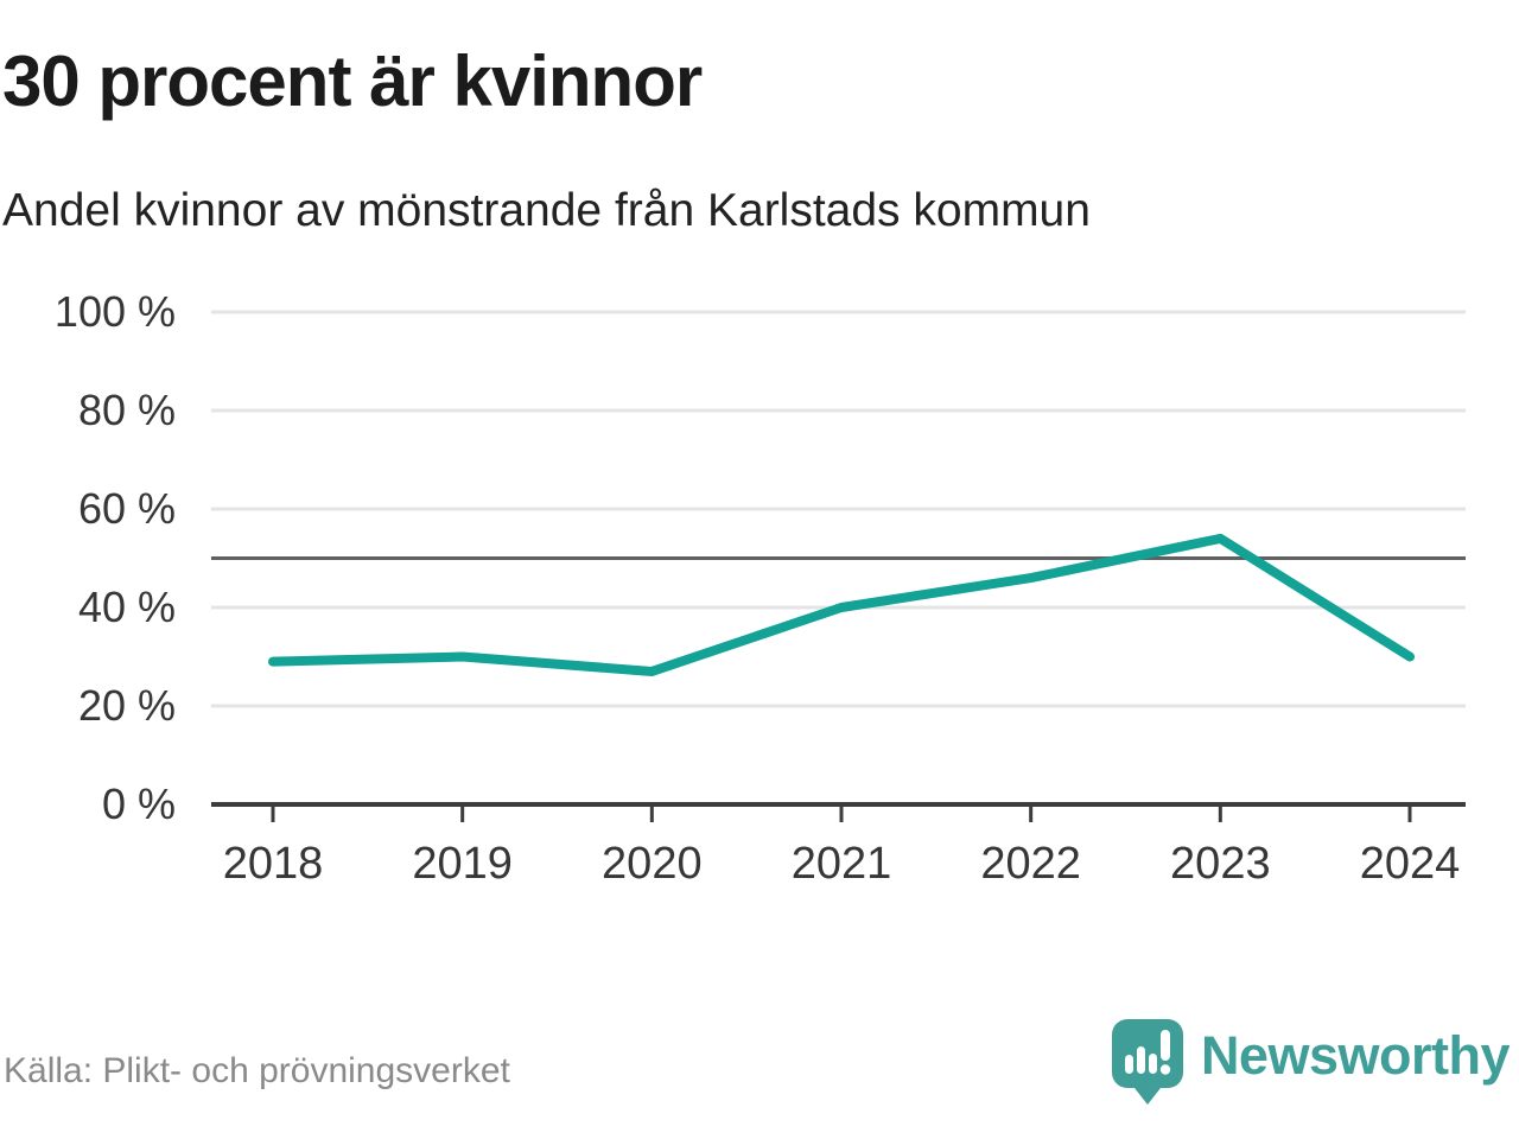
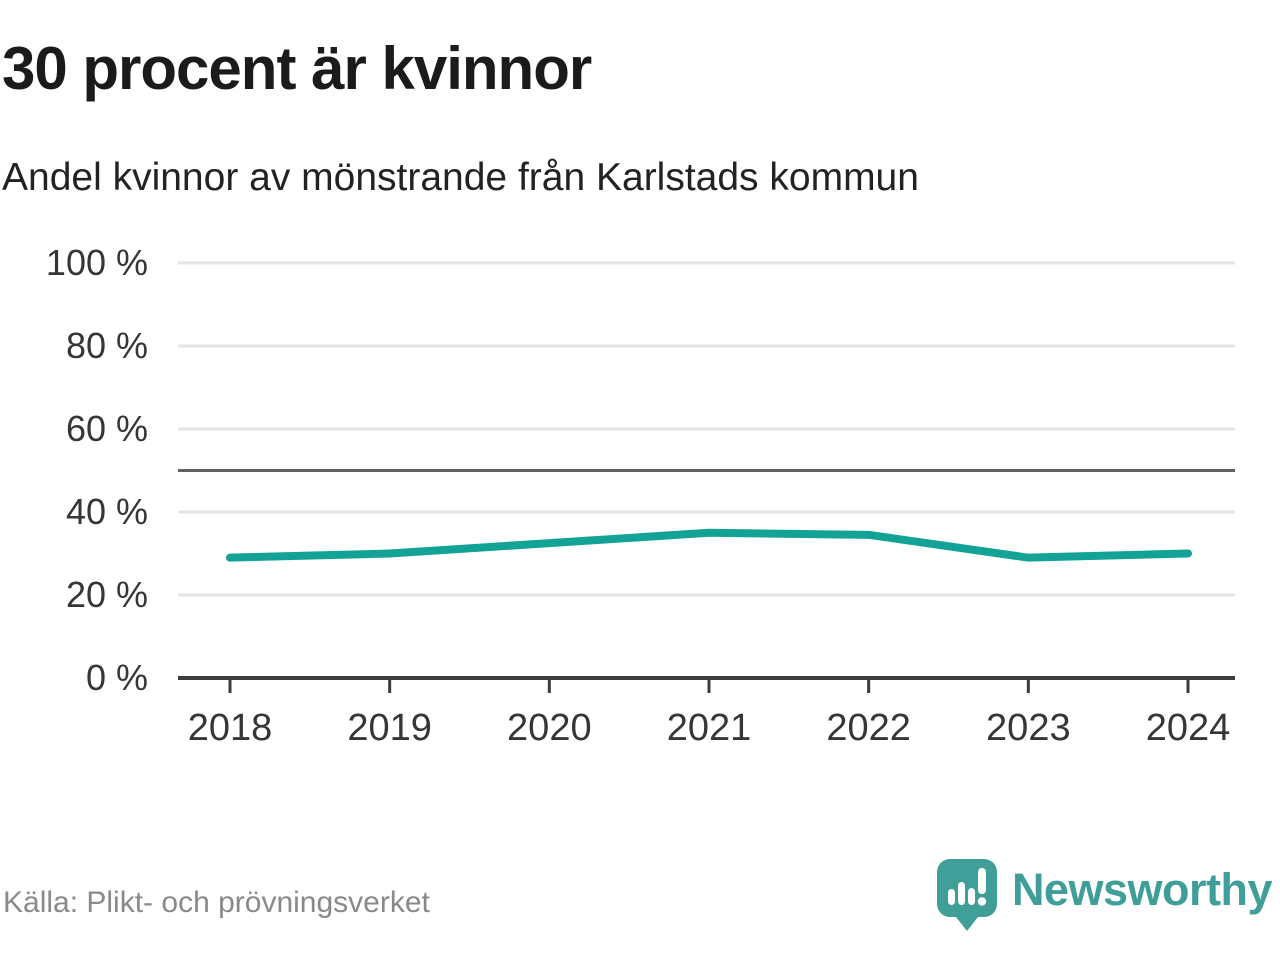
2020: 27% -> 32%
2021: 40% -> 35%
2022: 46% -> 34%
2023: 54% -> 29%
